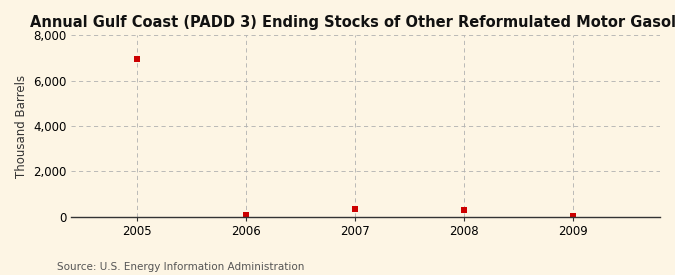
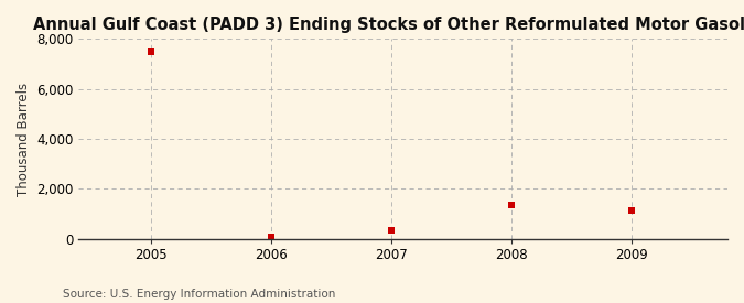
2005: 6,950 -> 7,500
2008: 300 -> 1,350
2009: 50 -> 1,150
